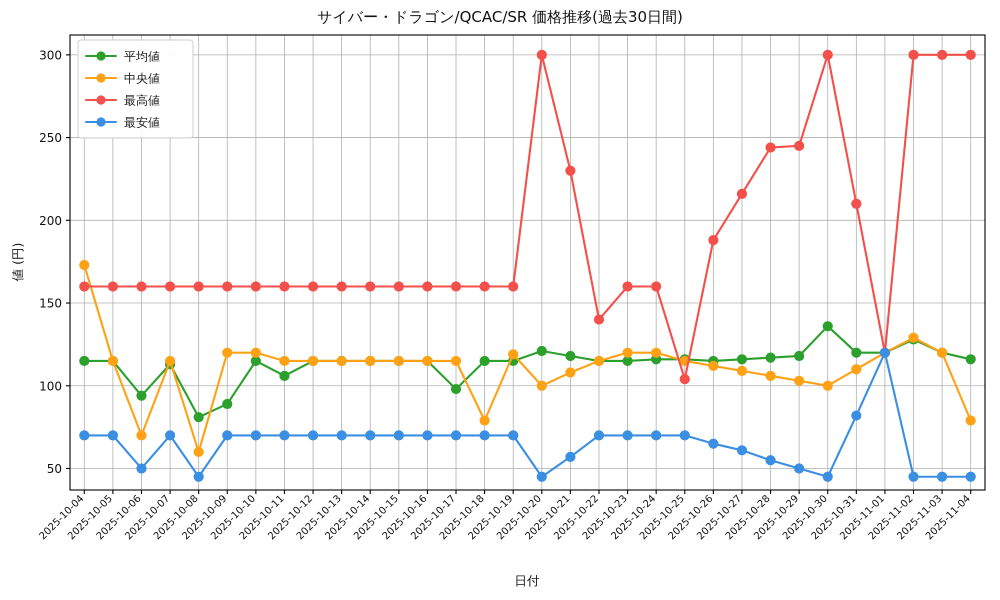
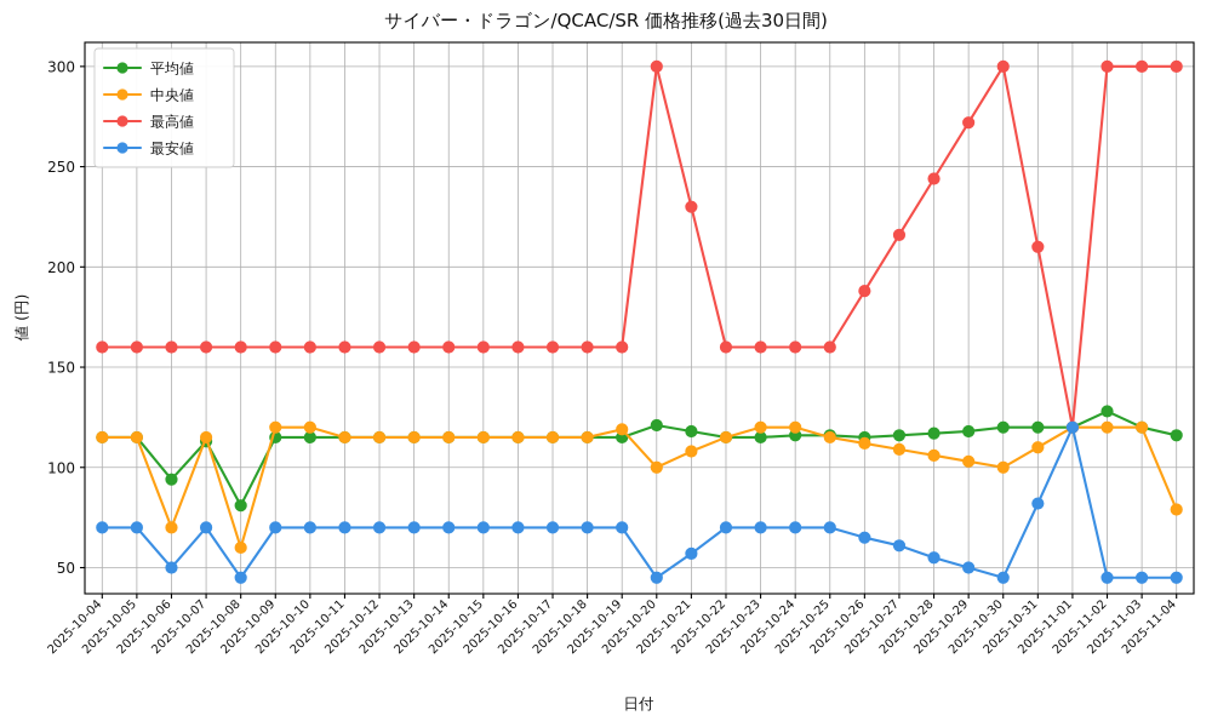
中央値/2025-10-04: 173 -> 115
平均値/2025-10-09: 89 -> 115
平均値/2025-10-11: 106 -> 115
平均値/2025-10-17: 98 -> 115
中央値/2025-10-18: 79 -> 115
最高値/2025-10-22: 140 -> 160
最高値/2025-10-25: 104 -> 160
最高値/2025-10-29: 245 -> 272
平均値/2025-10-30: 136 -> 120
中央値/2025-11-02: 129 -> 120
